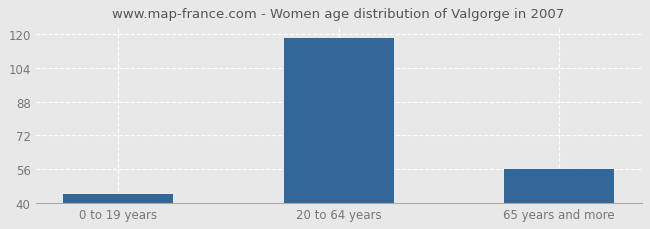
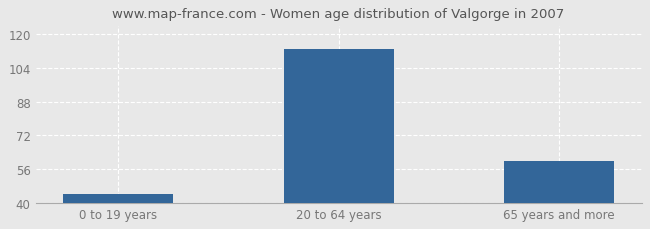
20 to 64 years: 118 -> 113
65 years and more: 56 -> 60
